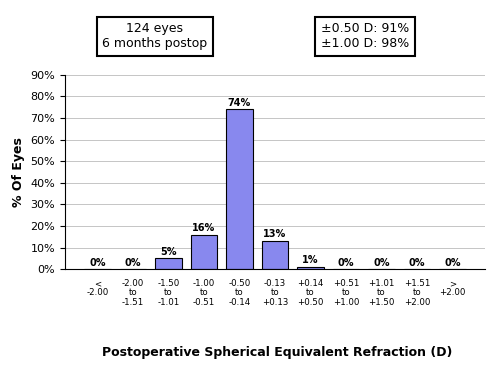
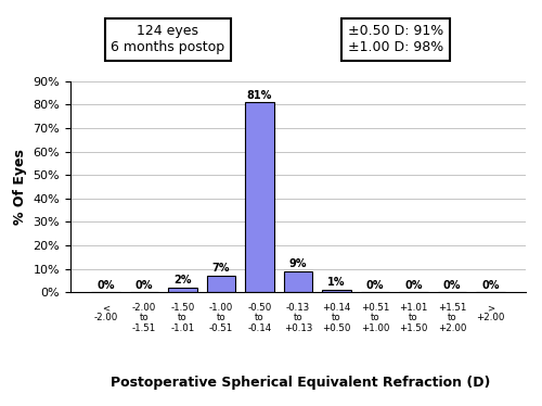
-1.50 to -1.01: 5% -> 2%
-1.00 to -0.51: 16% -> 7%
-0.50 to -0.14: 74% -> 81%
-0.13 to +0.13: 13% -> 9%
